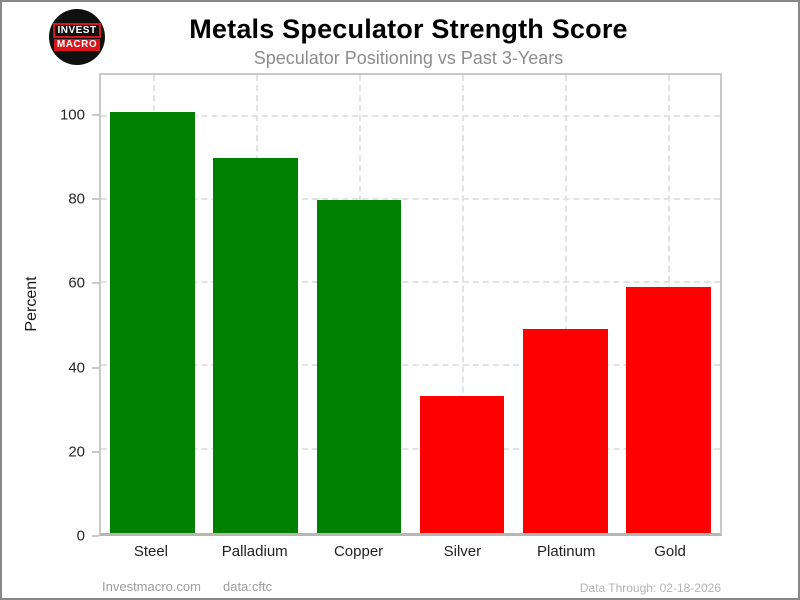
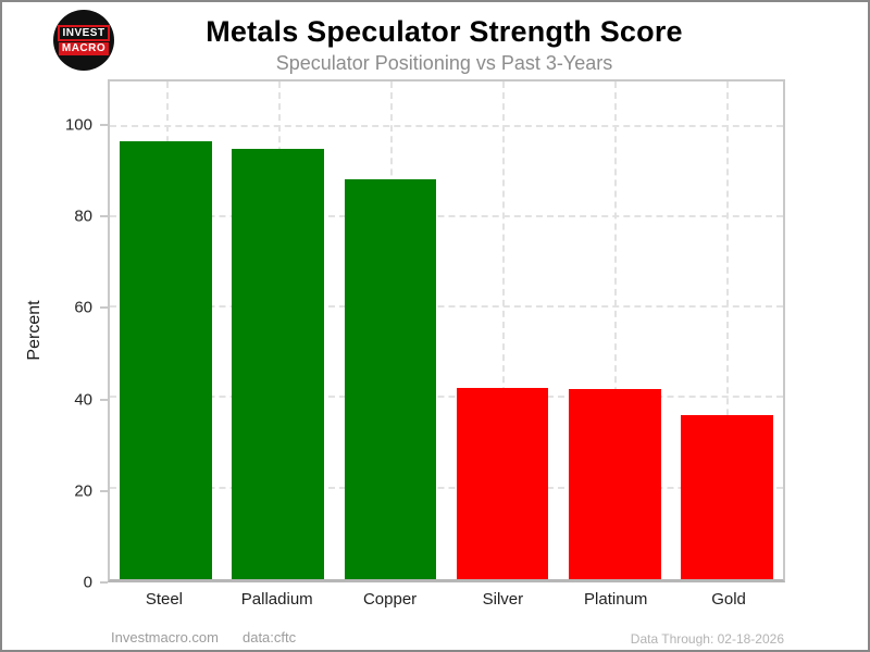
Steel: 101 -> 97
Palladium: 90 -> 95
Copper: 80 -> 88
Silver: 33 -> 42
Platinum: 49 -> 42
Gold: 59 -> 36
